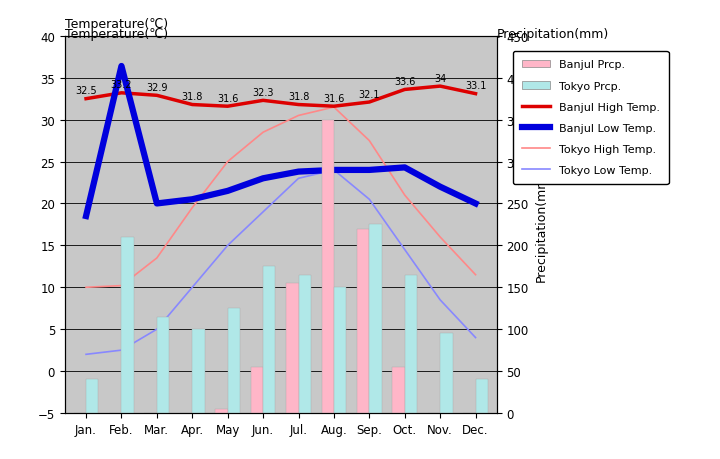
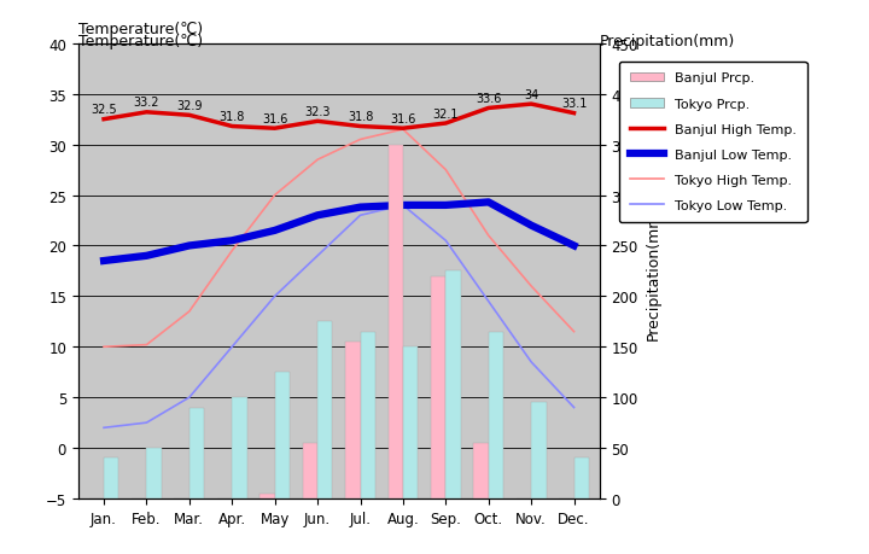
Banjul Low Temp./Feb.: 36.4 -> 19.0
Tokyo Prcp./Feb.: 210 -> 50
Tokyo Prcp./Mar.: 114 -> 90
